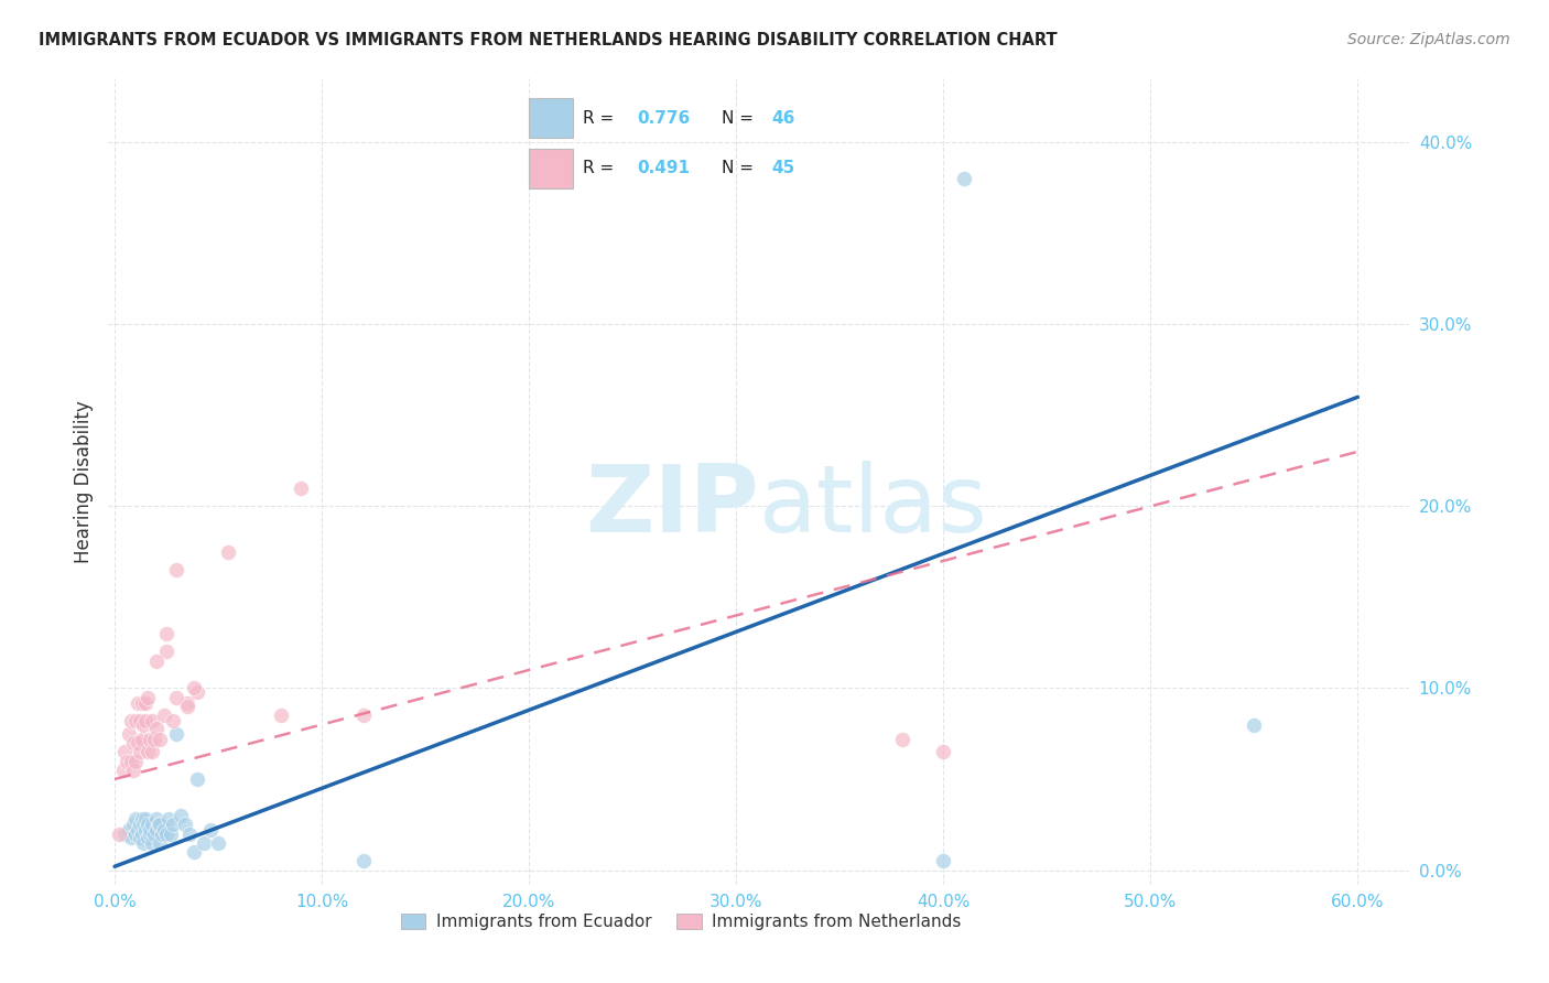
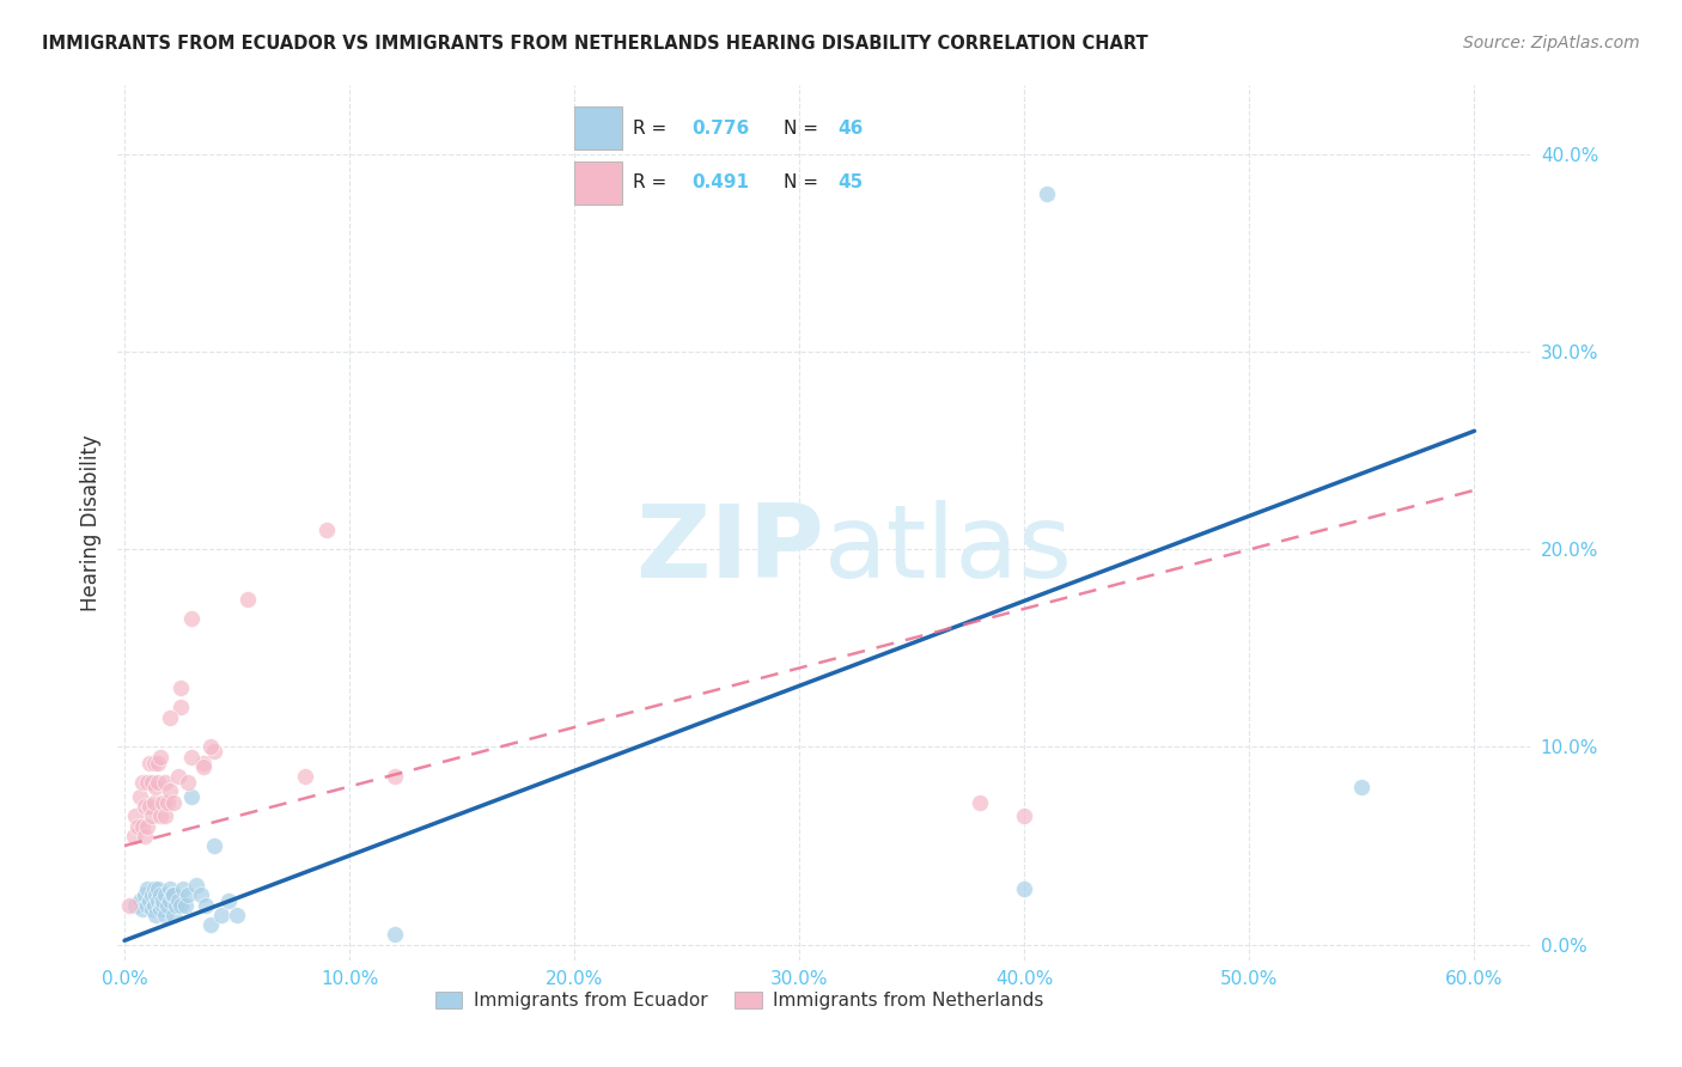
Immigrants from Ecuador/40.0%: 0.5% -> 2.8%
